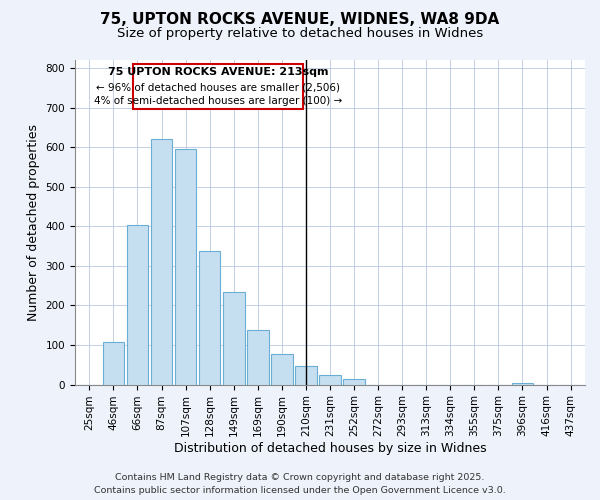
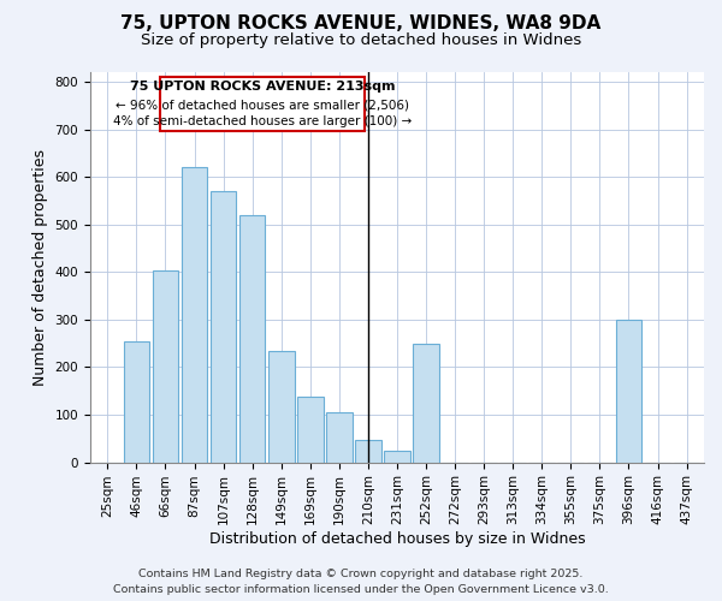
46sqm: 107 -> 255
107sqm: 595 -> 570
128sqm: 337 -> 520
190sqm: 78 -> 105
252sqm: 15 -> 250
396sqm: 5 -> 300
